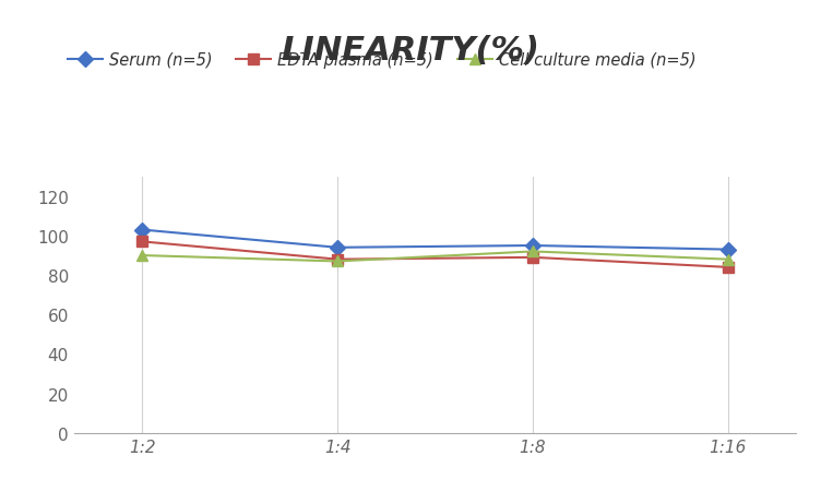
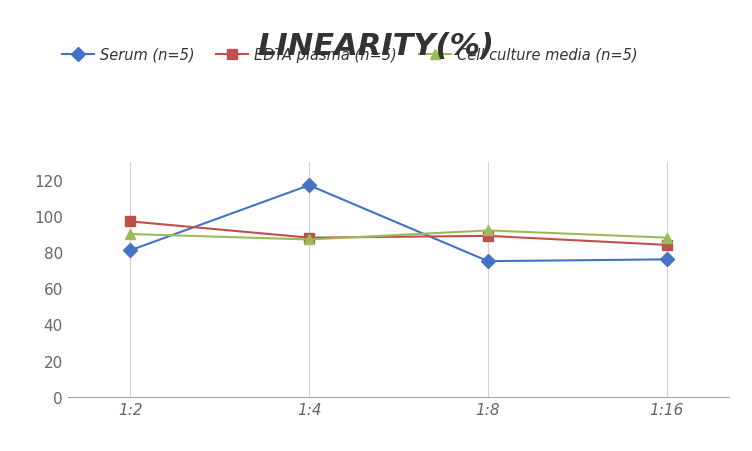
Serum (n=5)/1:2: 103 -> 81
Serum (n=5)/1:4: 94 -> 117
Serum (n=5)/1:8: 95 -> 75
Serum (n=5)/1:16: 93 -> 76
